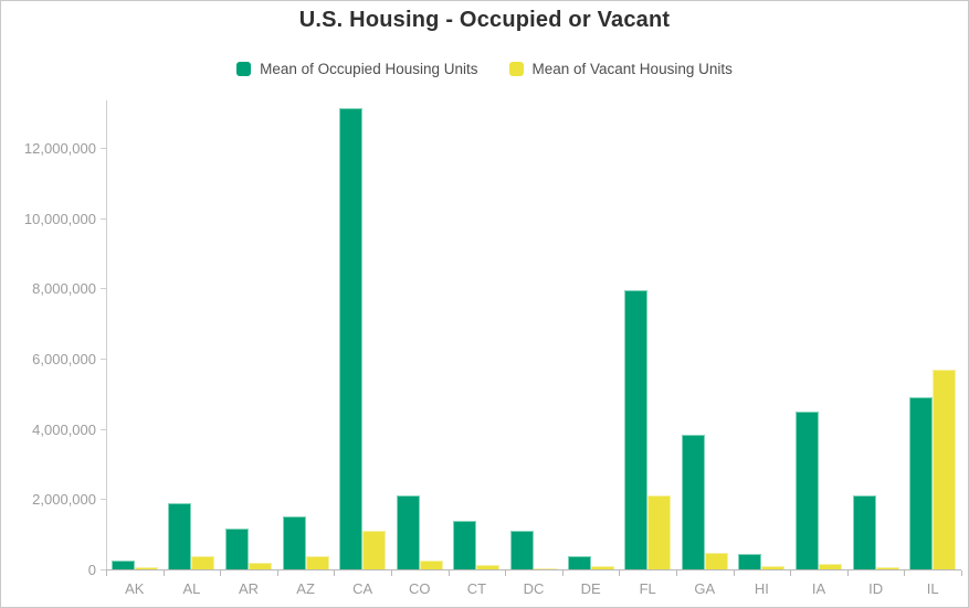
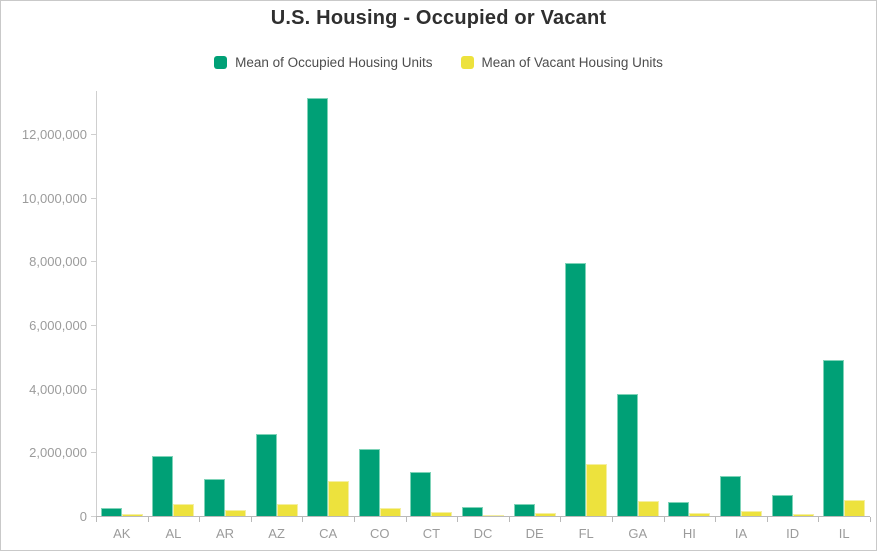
Mean of Occupied Housing Units/AZ: 1500000 -> 2600000
Mean of Occupied Housing Units/DC: 1100000 -> 300000
Mean of Vacant Housing Units/FL: 2100000 -> 1600000
Mean of Occupied Housing Units/IA: 4500000 -> 1300000
Mean of Occupied Housing Units/ID: 2100000 -> 600000
Mean of Vacant Housing Units/IL: 5700000 -> 500000
